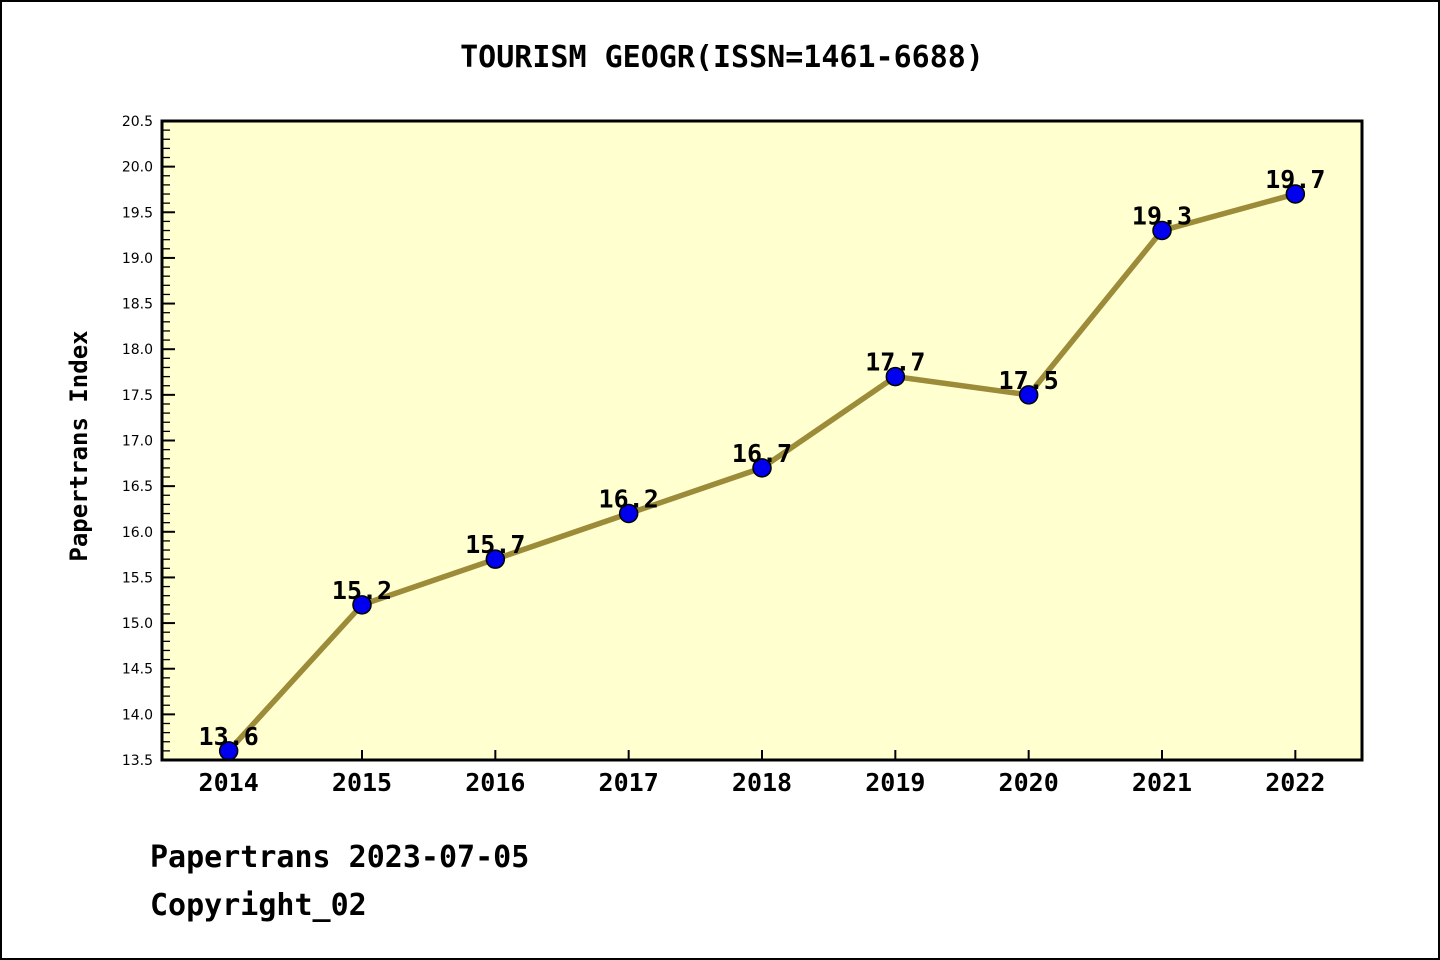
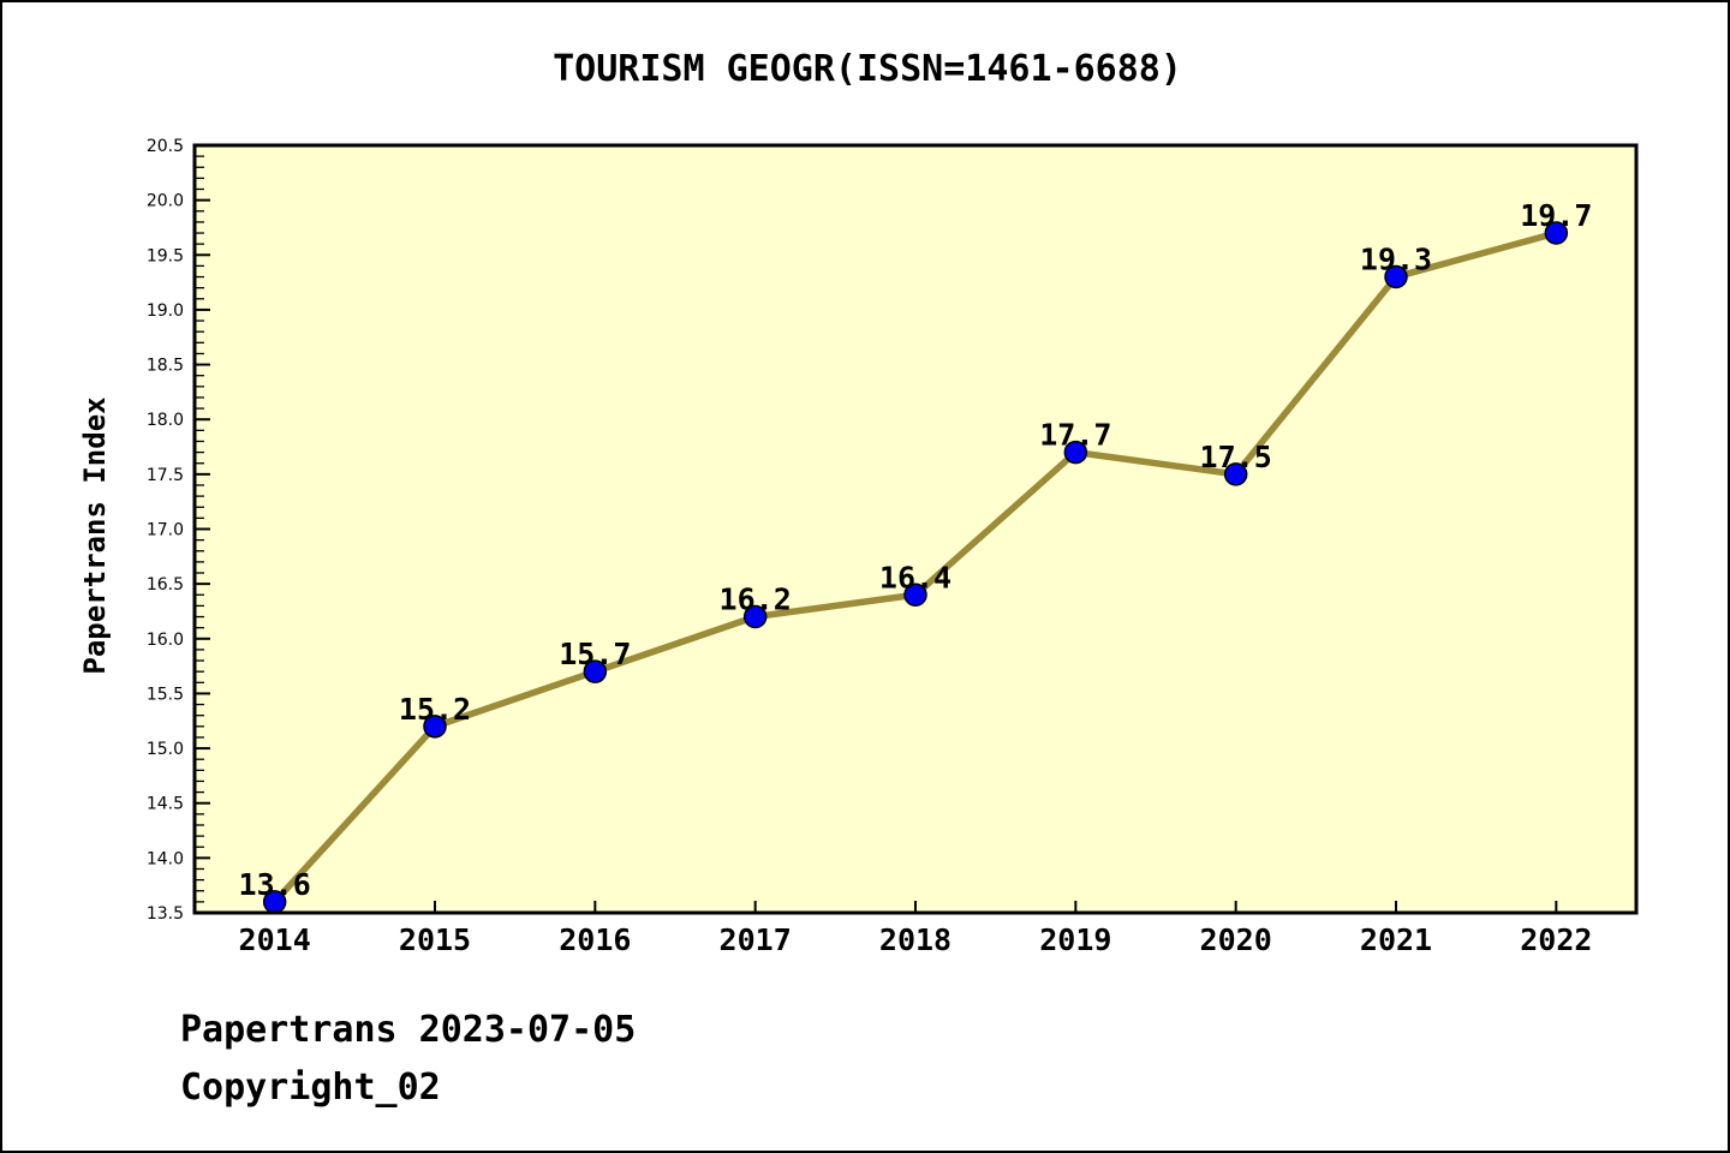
2018: 16.7 -> 16.4
